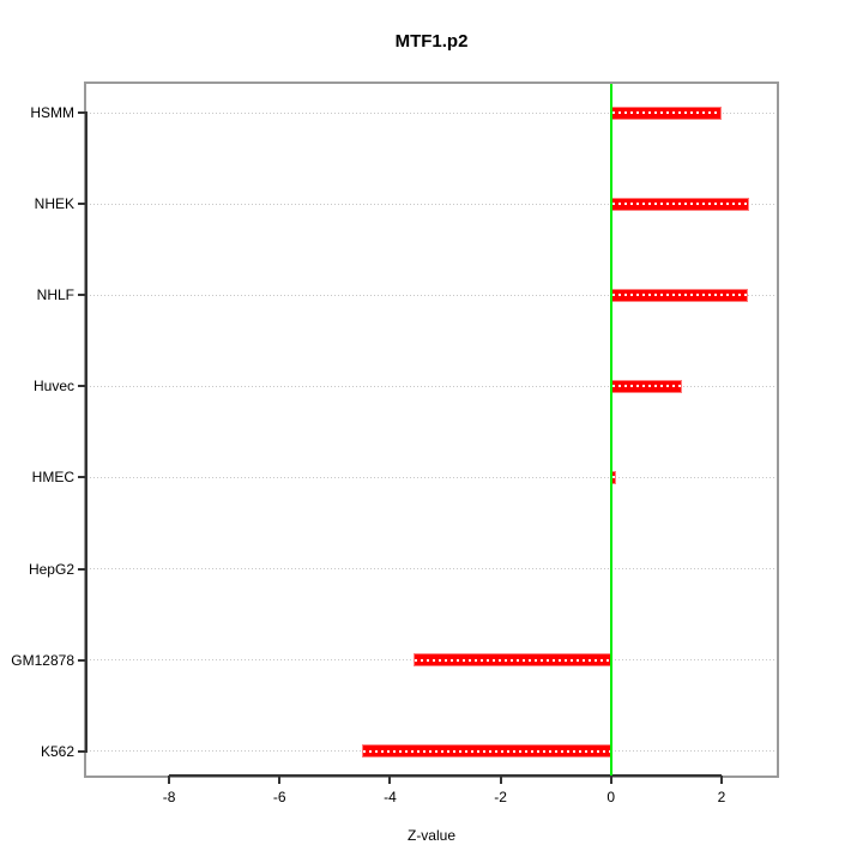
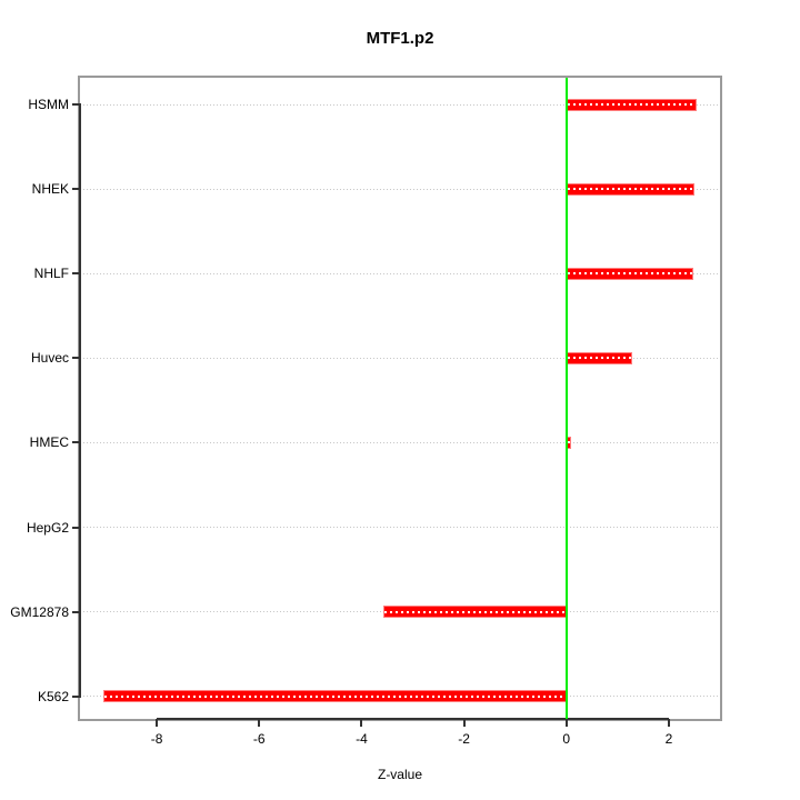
HSMM: 2.0 -> 2.5
K562: -4.5 -> -9.0
